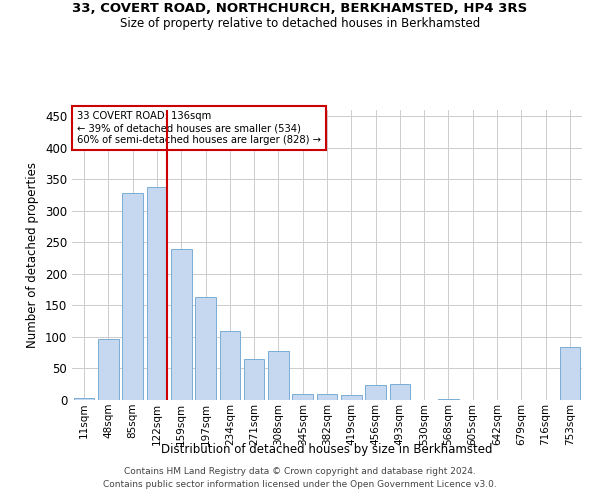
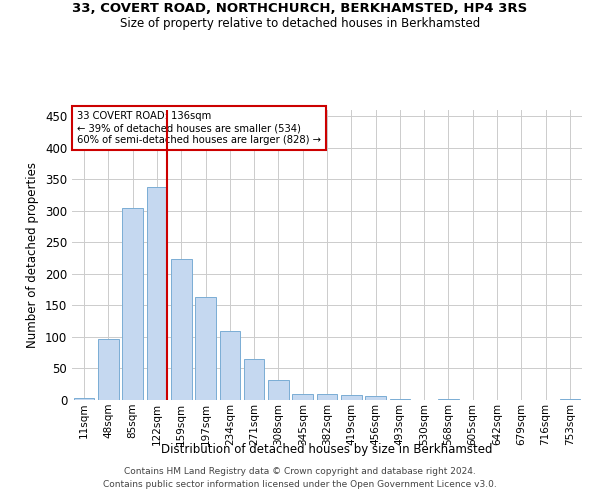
85sqm: 328 -> 304
159sqm: 240 -> 224
308sqm: 78 -> 32
456sqm: 24 -> 6
493sqm: 26 -> 2
753sqm: 84 -> 1
